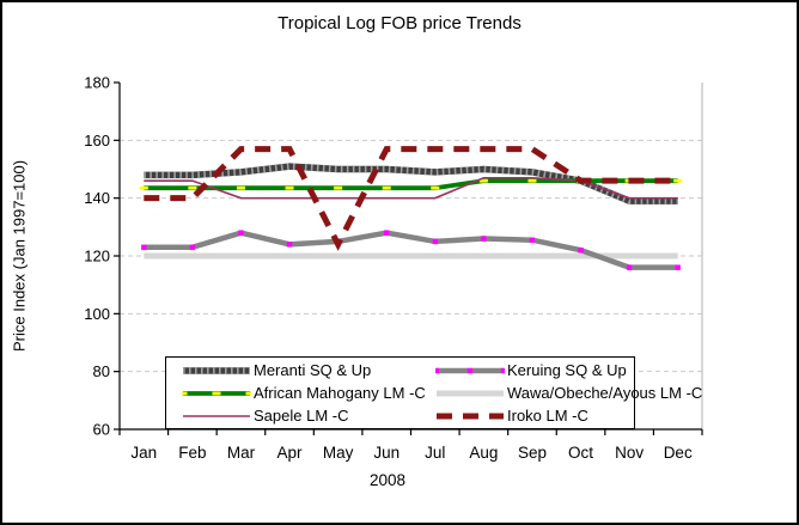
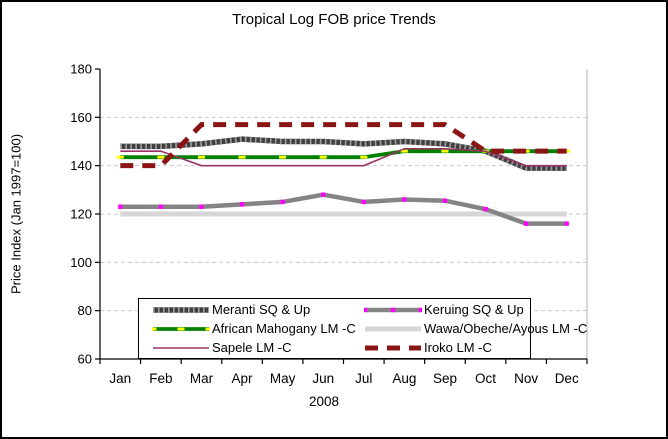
Keruing SQ & Up/Mar: 128 -> 123
Iroko LM -C/May: 124 -> 157
